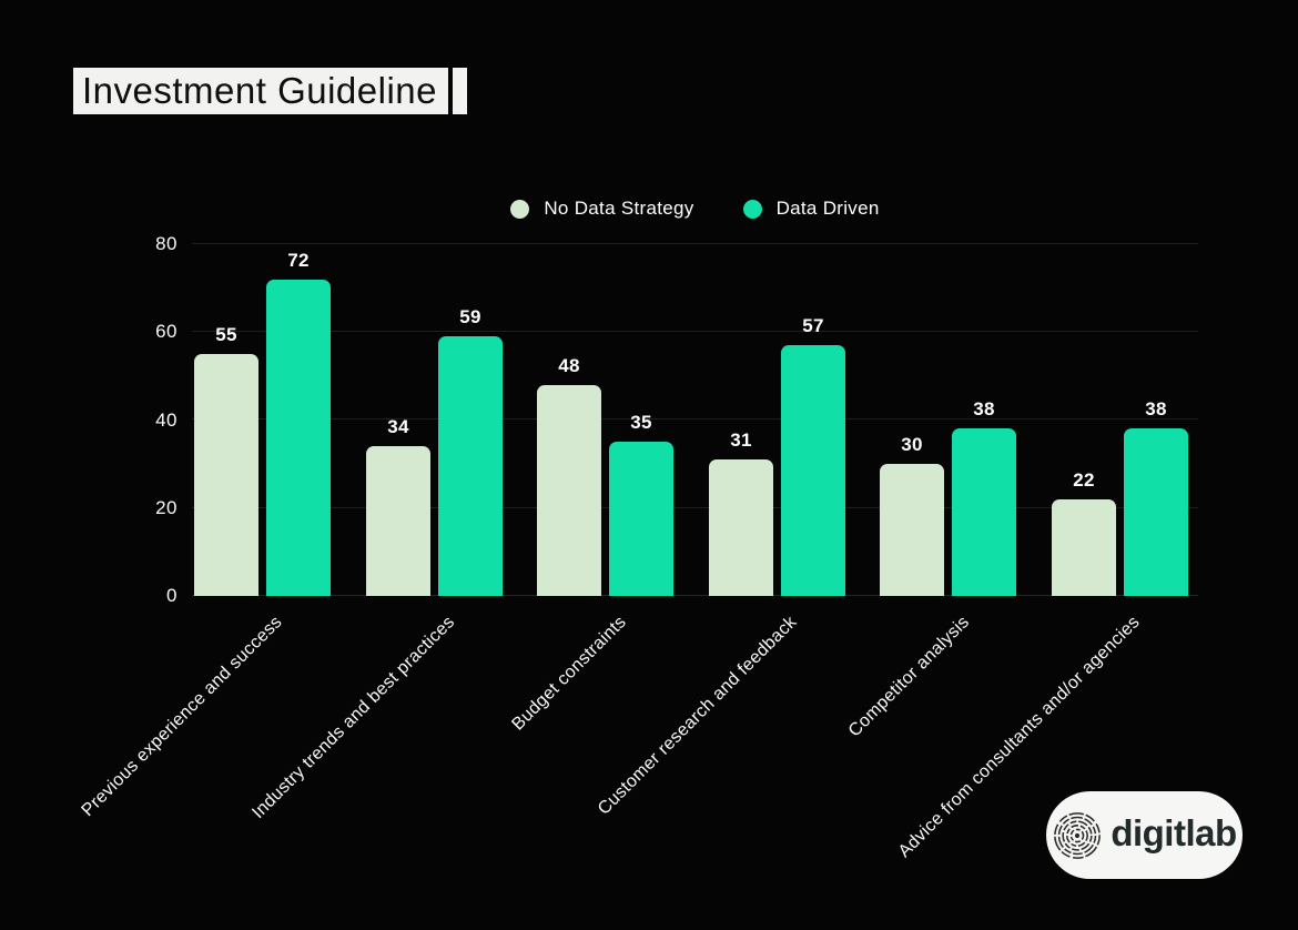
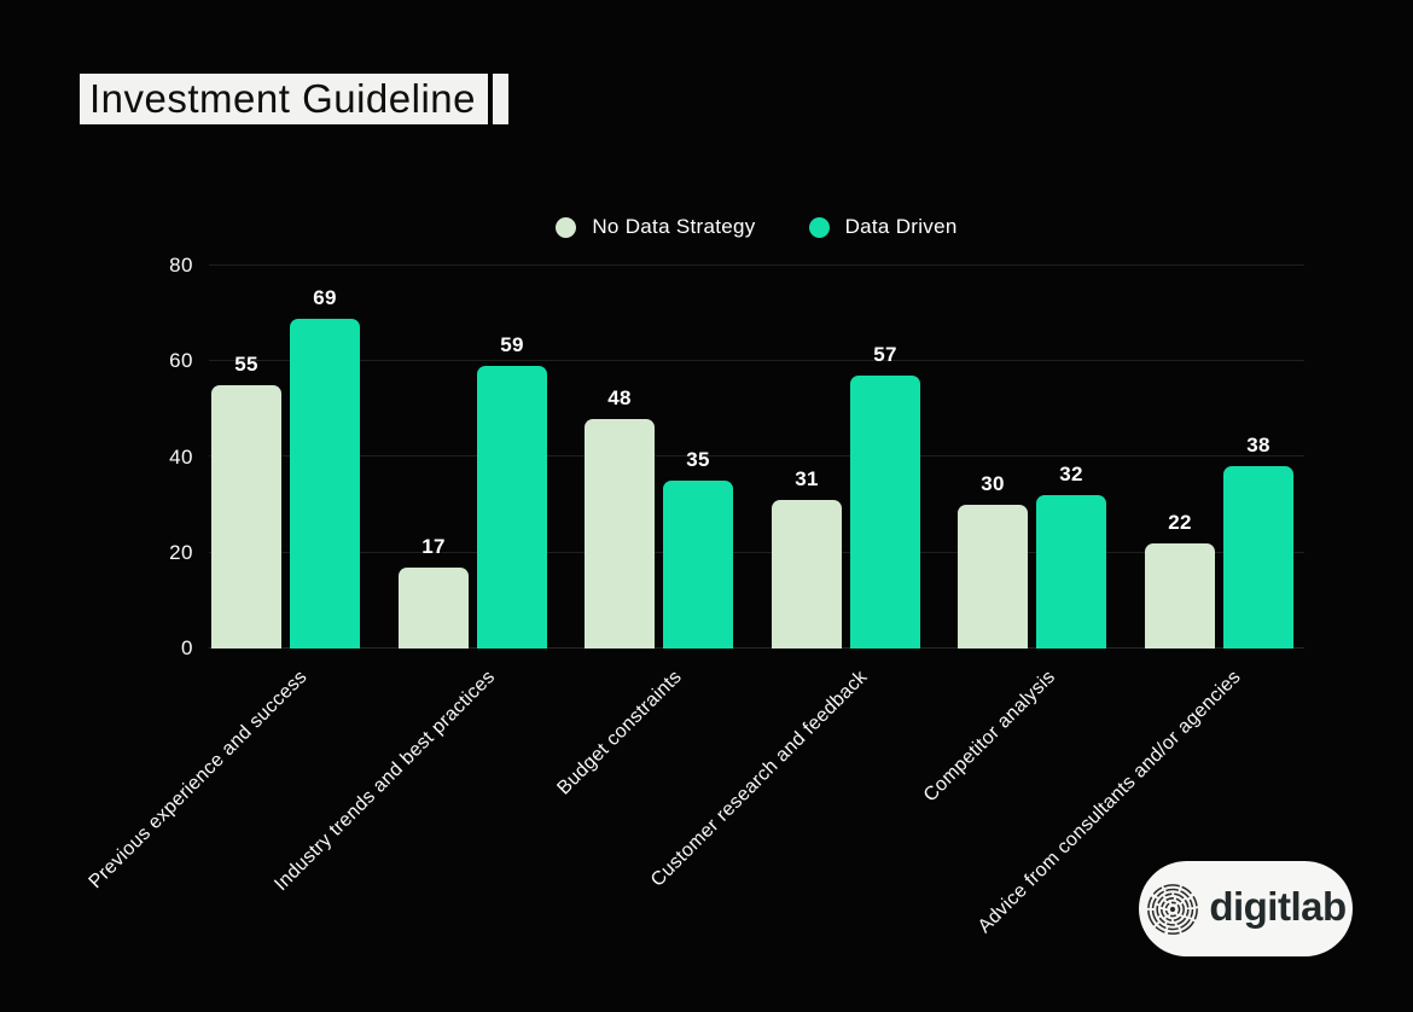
Data Driven/Previous experience and success: 72 -> 69
No Data Strategy/Industry trends and best practices: 34 -> 17
Data Driven/Competitor analysis: 38 -> 32
